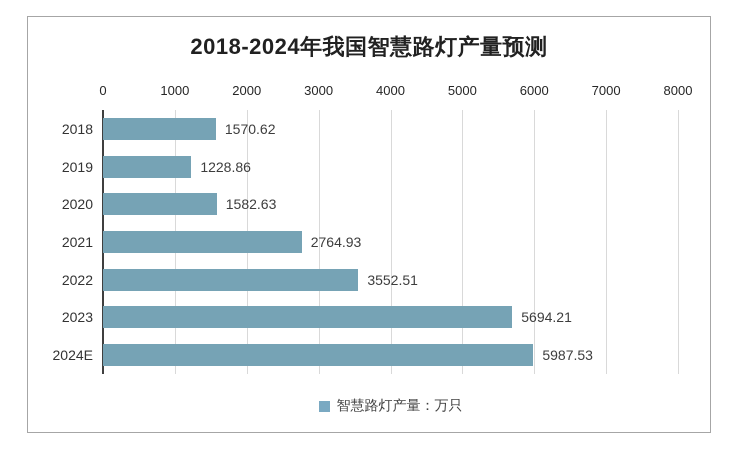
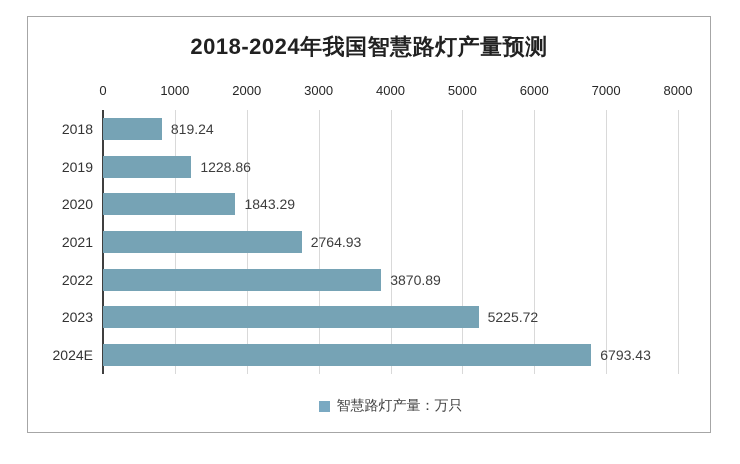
2018: 1570.62 -> 819.24
2020: 1582.63 -> 1843.29
2022: 3552.51 -> 3870.89
2023: 5694.21 -> 5225.72
2024E: 5987.53 -> 6793.43
